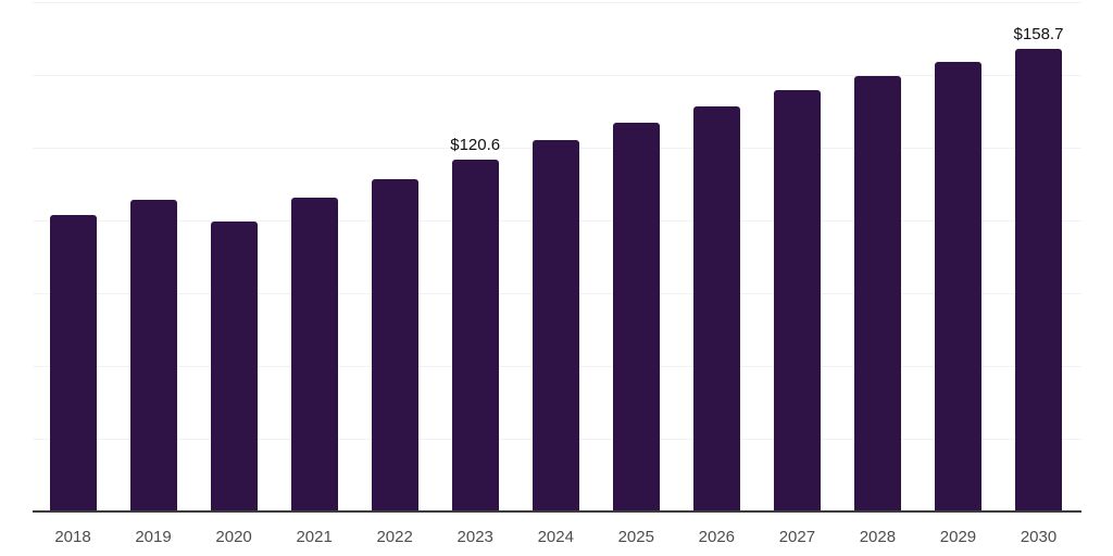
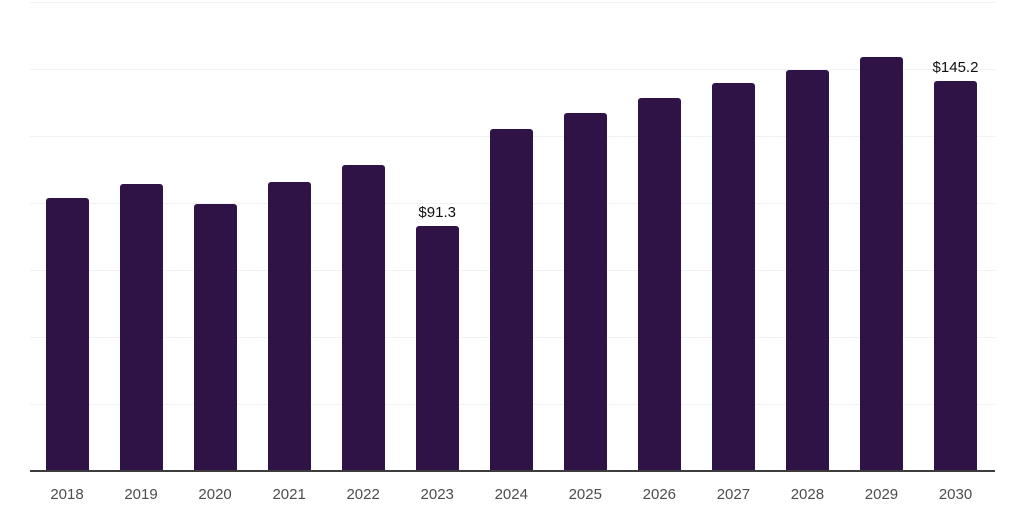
2023: $120.6 -> $91.3
2030: $158.7 -> $145.2
